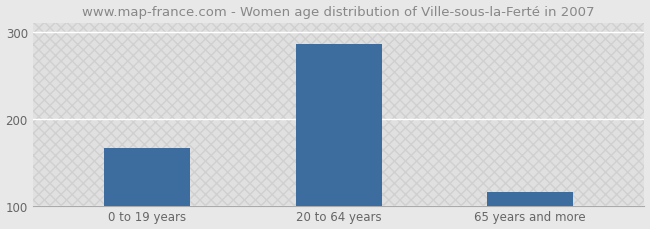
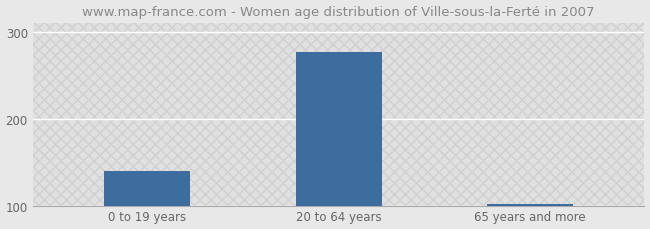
0 to 19 years: 166 -> 140
20 to 64 years: 286 -> 277
65 years and more: 116 -> 102
